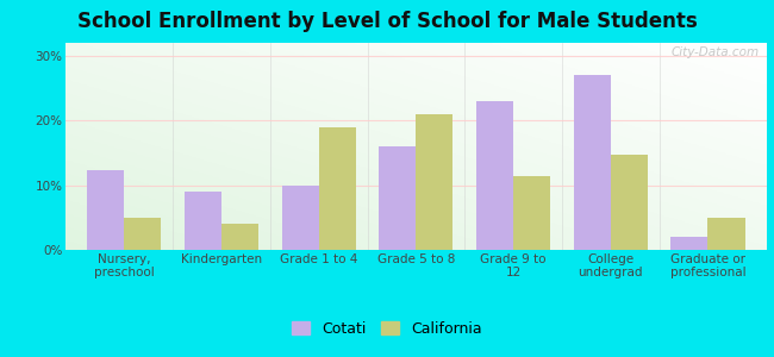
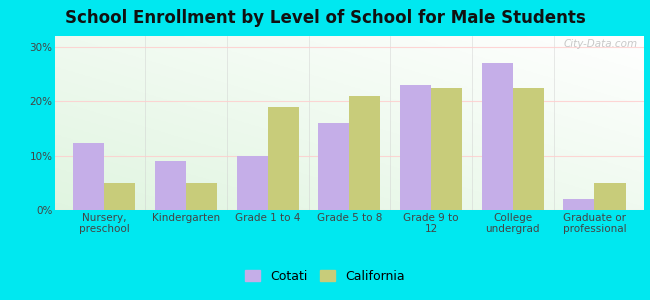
California/Kindergarten: 4.0% -> 5.0%
California/Grade 9 to 12: 11.4% -> 22.5%
California/College undergrad: 14.8% -> 22.5%
